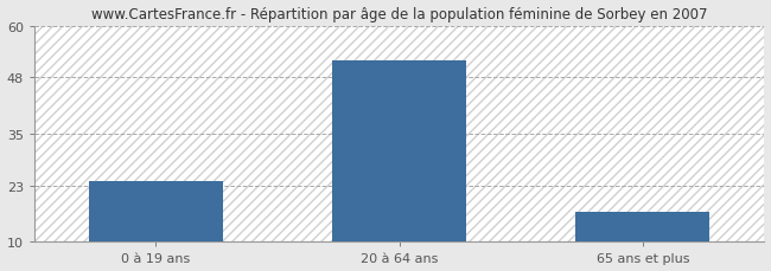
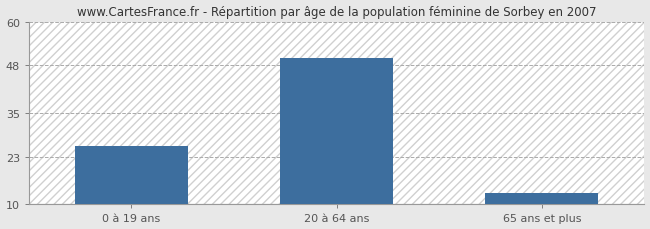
0 à 19 ans: 24 -> 26
20 à 64 ans: 52 -> 50
65 ans et plus: 17 -> 13
